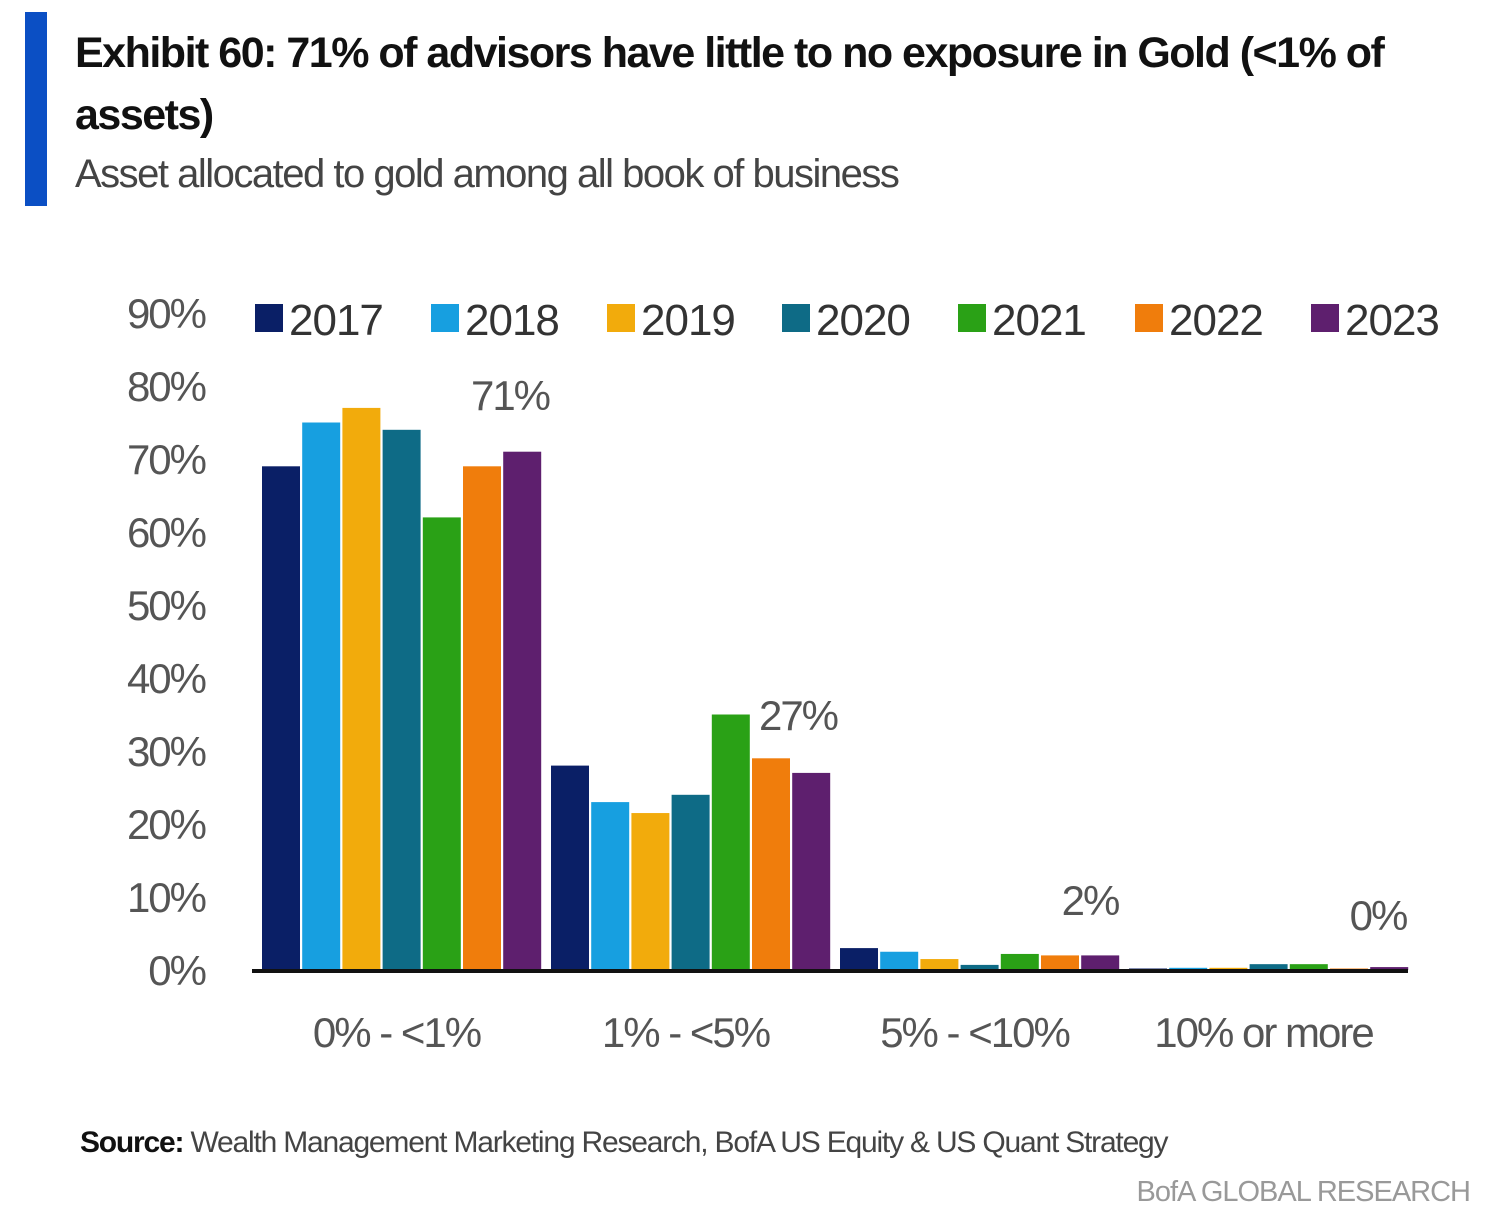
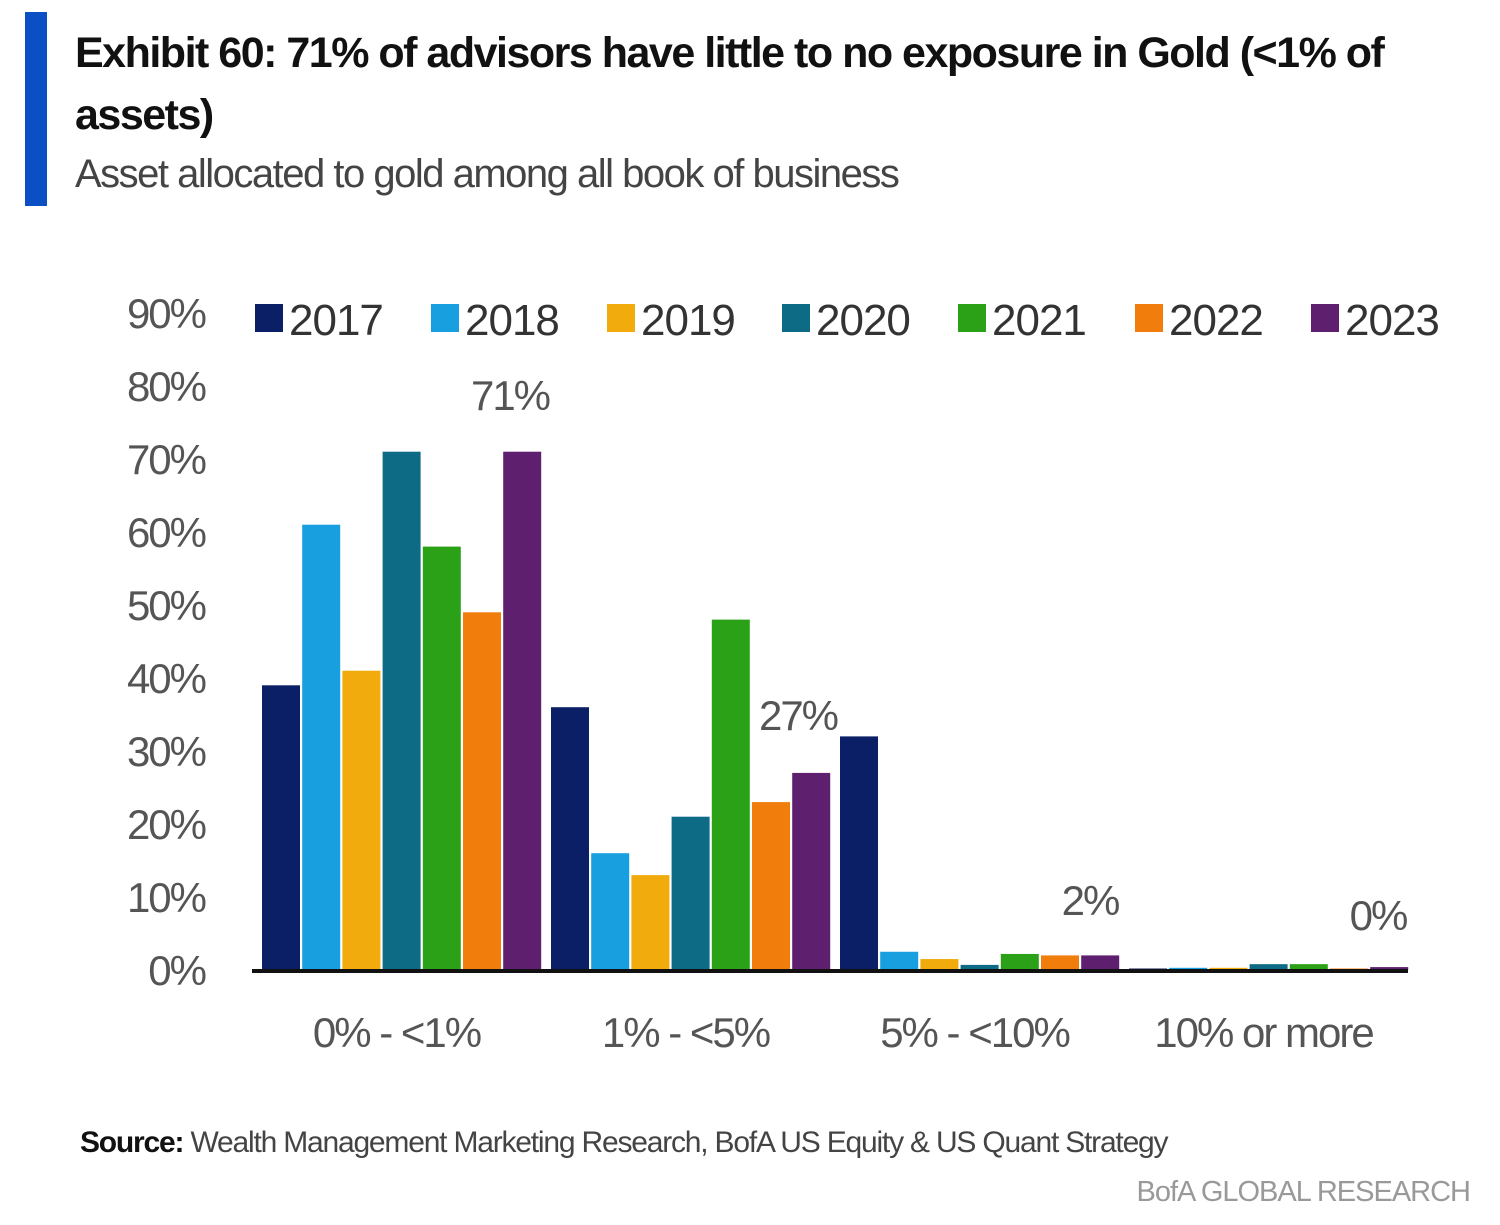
2017/0% - <1%: 69% -> 39%
2018/0% - <1%: 75% -> 61%
2019/0% - <1%: 77% -> 41%
2020/0% - <1%: 74% -> 71%
2021/0% - <1%: 62% -> 58%
2022/0% - <1%: 69% -> 49%
2017/1% - <5%: 28% -> 36%
2018/1% - <5%: 23% -> 16%
2019/1% - <5%: 22% -> 13%
2020/1% - <5%: 24% -> 21%
2021/1% - <5%: 35% -> 48%
2022/1% - <5%: 29% -> 23%
2017/5% - <10%: 3% -> 32%
